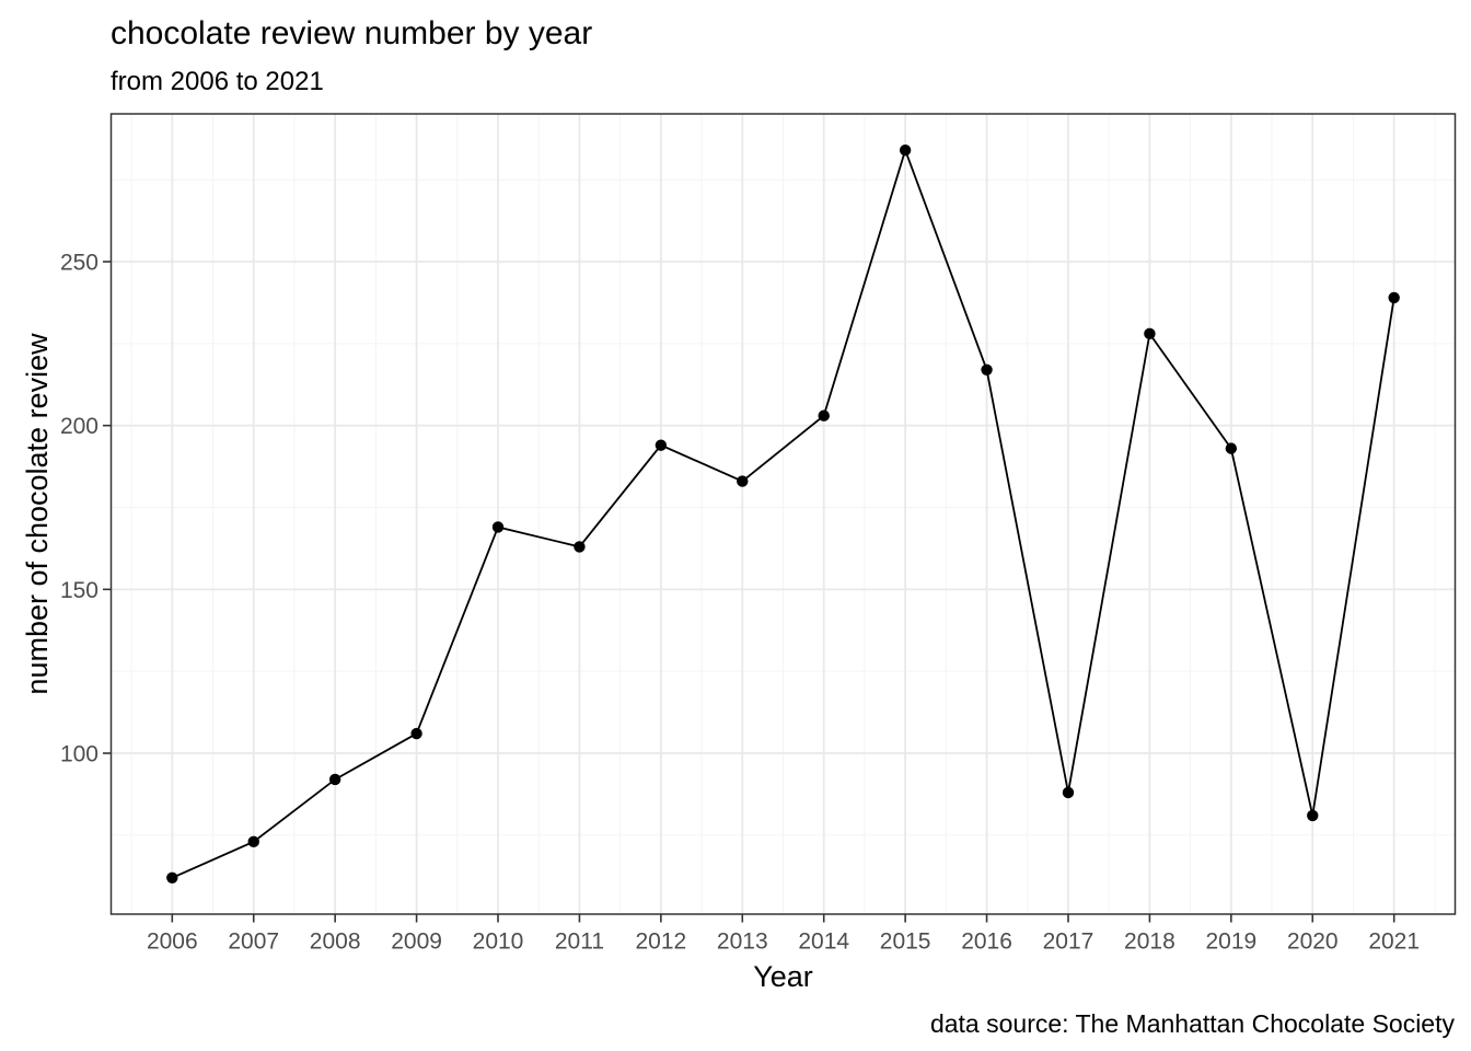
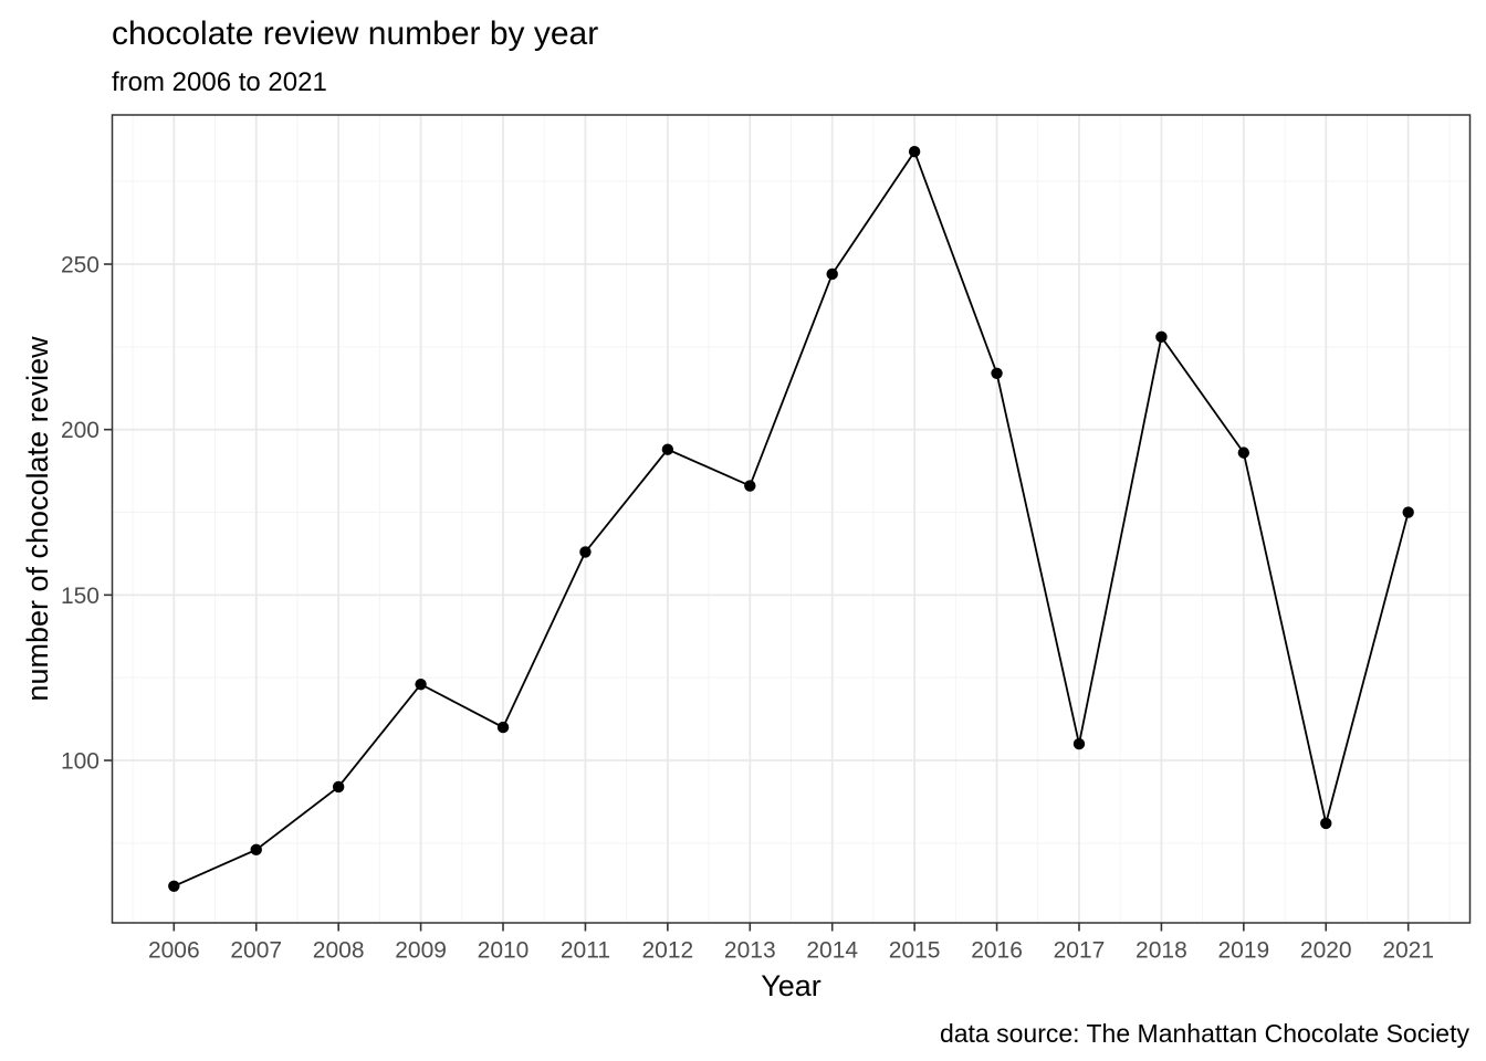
2009: 106 -> 123
2010: 169 -> 110
2014: 203 -> 247
2017: 88 -> 105
2021: 239 -> 175
